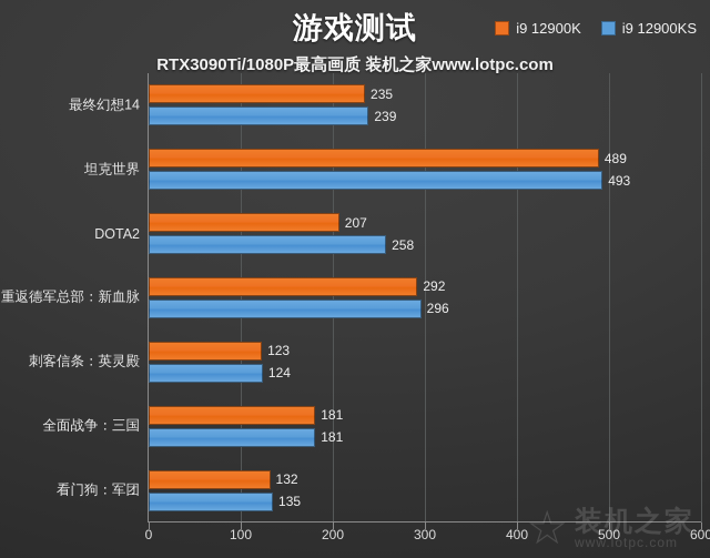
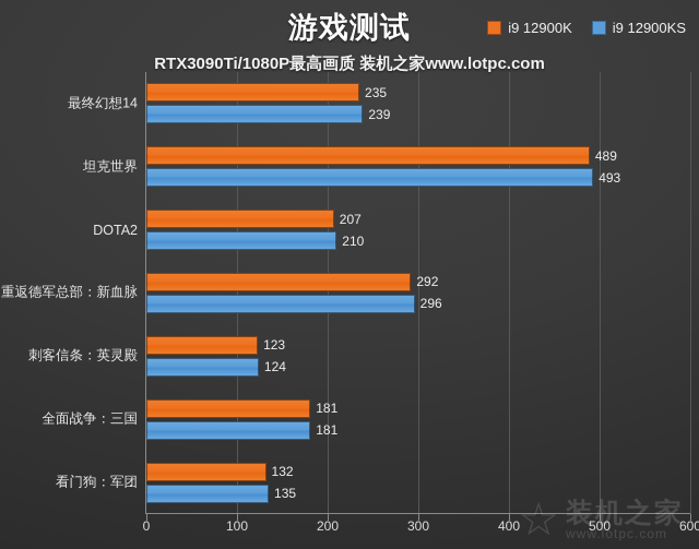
i9 12900KS/DOTA2: 258 -> 210
